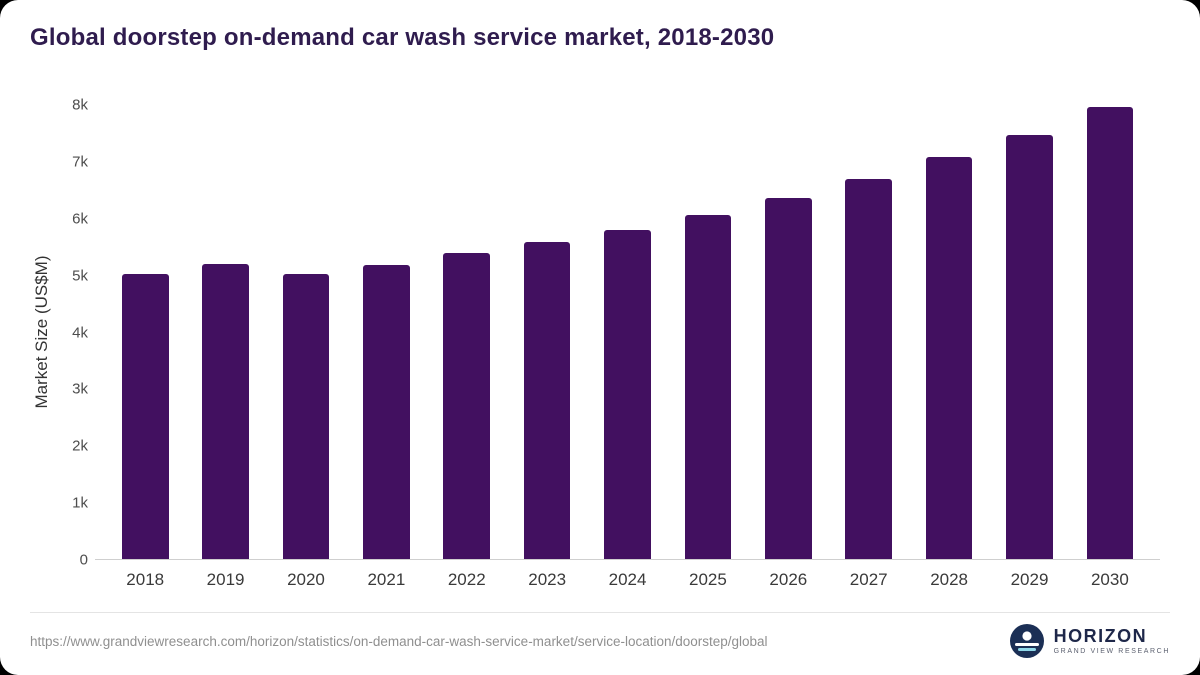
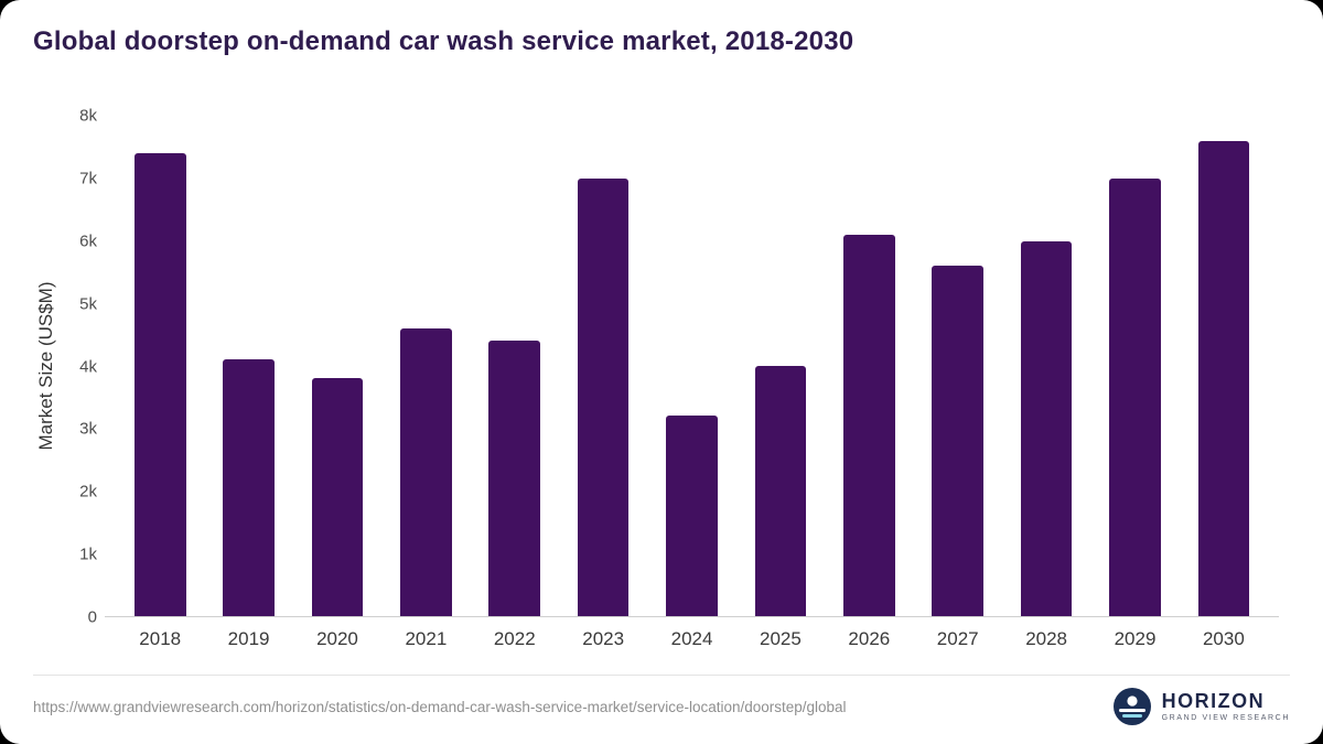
2018: 5.0k -> 7.4k
2019: 5.2k -> 4.1k
2020: 5.0k -> 3.8k
2021: 5.2k -> 4.6k
2022: 5.4k -> 4.4k
2023: 5.6k -> 7.0k
2024: 5.8k -> 3.2k
2025: 6.1k -> 4.0k
2026: 6.4k -> 6.1k
2027: 6.7k -> 5.6k
2028: 7.1k -> 6.0k
2029: 7.5k -> 7.0k
2030: 8.0k -> 7.6k
